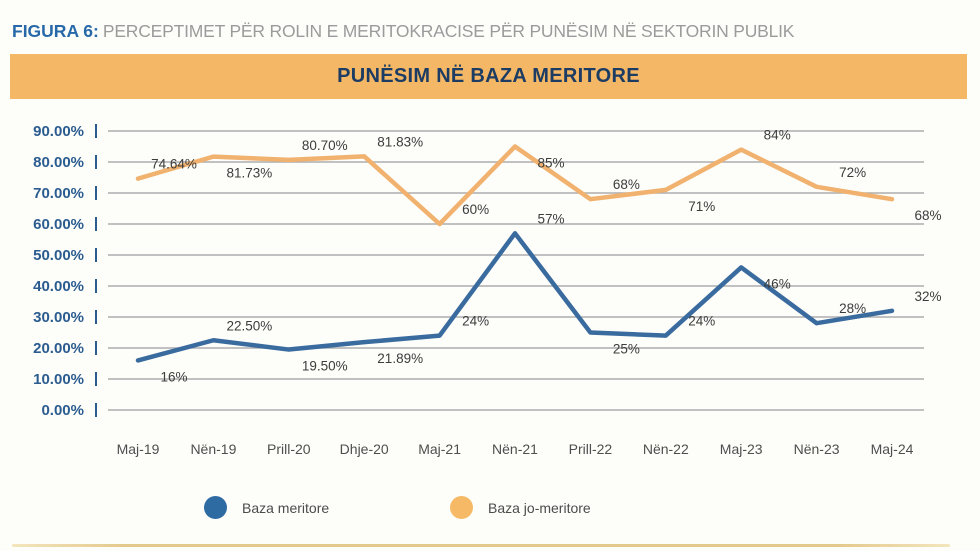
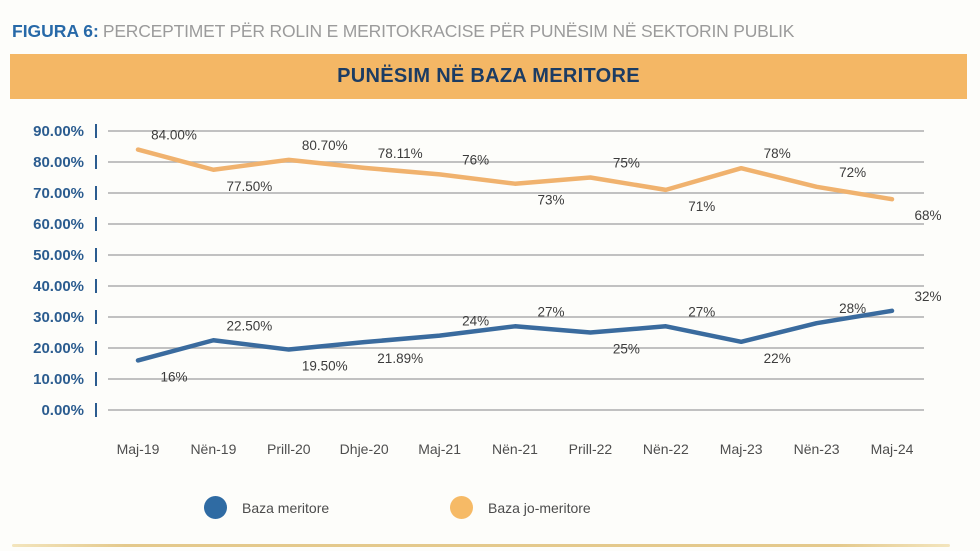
Baza jo-meritore/Maj-19: 74.64% -> 84.00%
Baza jo-meritore/Nën-19: 81.73% -> 77.50%
Baza jo-meritore/Dhje-20: 81.83% -> 78.11%
Baza jo-meritore/Maj-21: 60% -> 76%
Baza meritore/Nën-21: 57% -> 27%
Baza jo-meritore/Nën-21: 85% -> 73%
Baza jo-meritore/Prill-22: 68% -> 75%
Baza meritore/Nën-22: 24% -> 27%
Baza meritore/Maj-23: 46% -> 22%
Baza jo-meritore/Maj-23: 84% -> 78%
